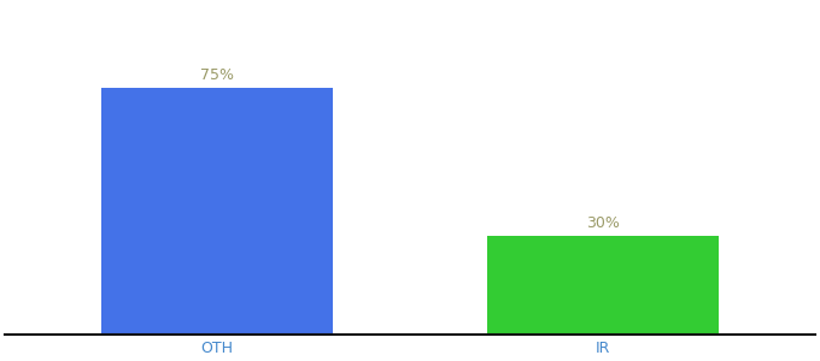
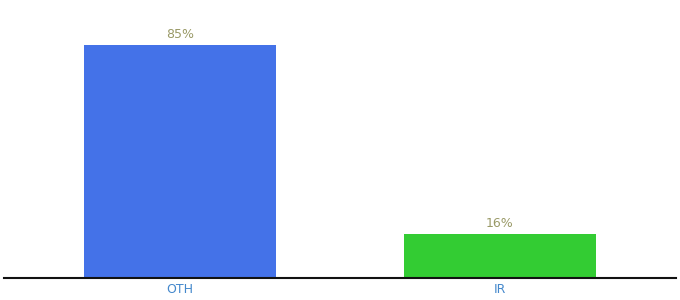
OTH: 75% -> 85%
IR: 30% -> 16%
